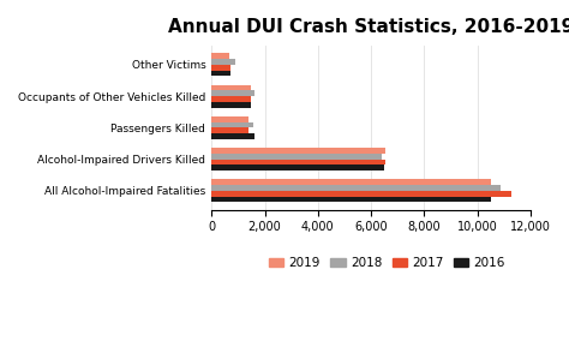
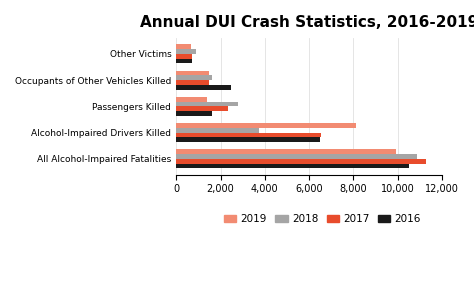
2016/Occupants of Other Vehicles Killed: 1,500 -> 2,450
2018/Passengers Killed: 1,550 -> 2,800
2017/Passengers Killed: 1,400 -> 2,350
2019/Alcohol-Impaired Drivers Killed: 6,520 -> 8,100
2018/Alcohol-Impaired Drivers Killed: 6,400 -> 3,750
2019/All Alcohol-Impaired Fatalities: 10,510 -> 9,900
